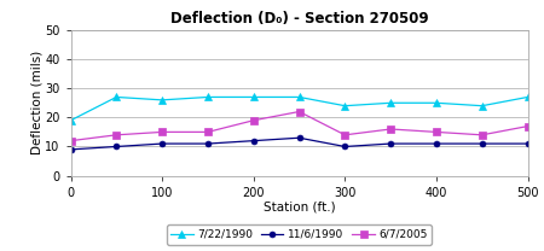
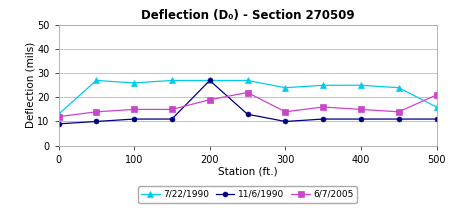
7/22/1990/0: 19 -> 13
11/6/1990/200: 12 -> 27
7/22/1990/500: 27 -> 16
6/7/2005/500: 17 -> 21
